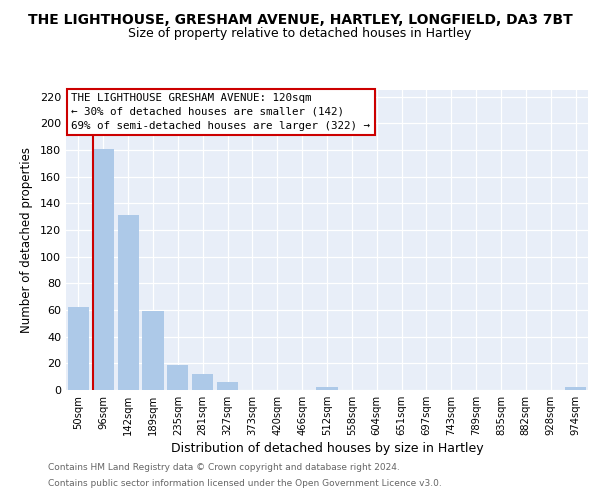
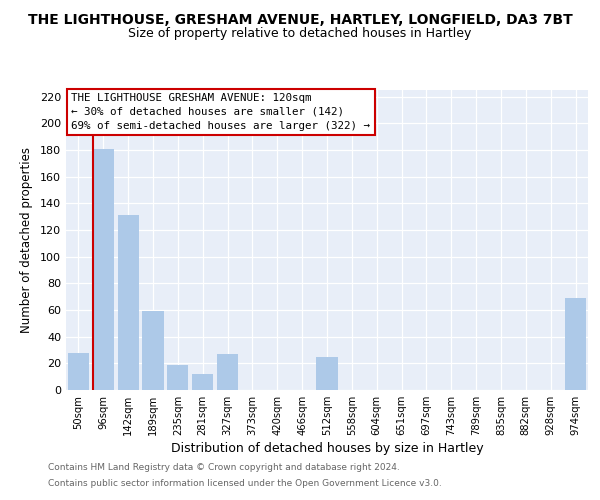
50sqm: 62 -> 28
327sqm: 6 -> 27
512sqm: 2 -> 25
974sqm: 2 -> 69
